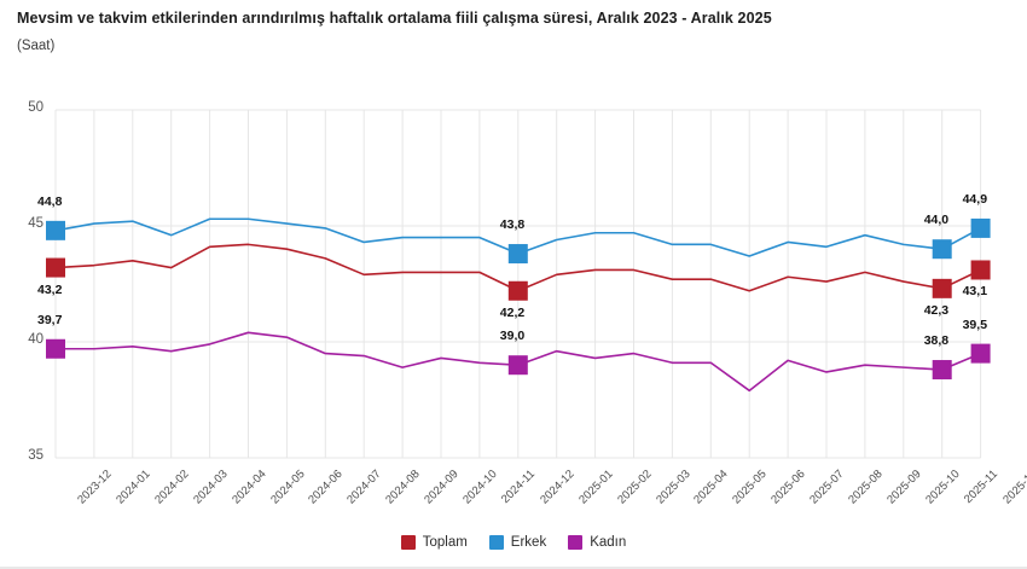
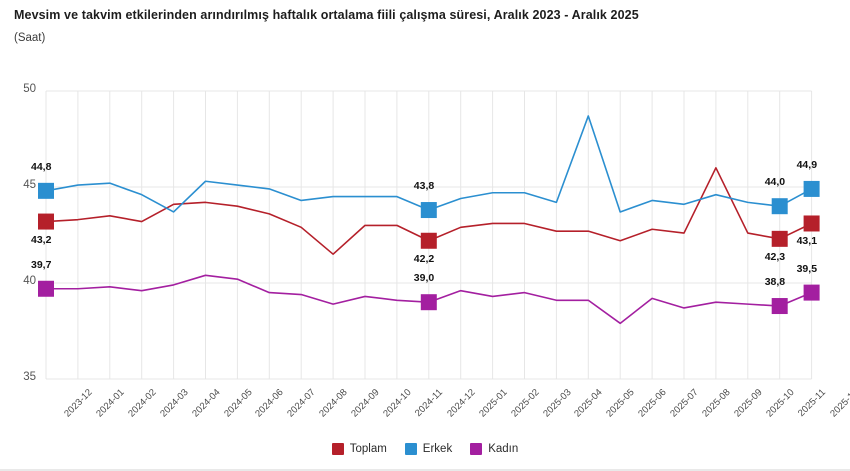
Erkek/2024-04: 45.3 -> 43.7
Toplam/2024-09: 43.0 -> 41.5
Erkek/2025-05: 44.2 -> 48.7
Toplam/2025-09: 43.0 -> 46.0
